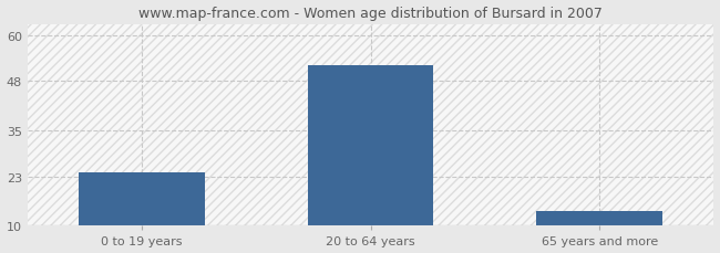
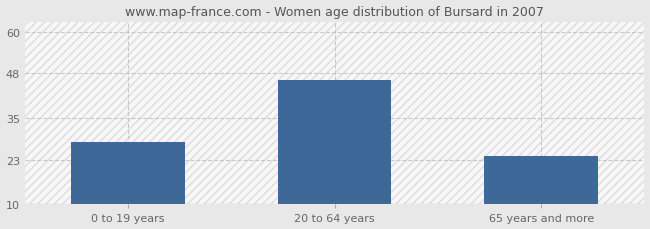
0 to 19 years: 24 -> 28
20 to 64 years: 52 -> 46
65 years and more: 14 -> 24
